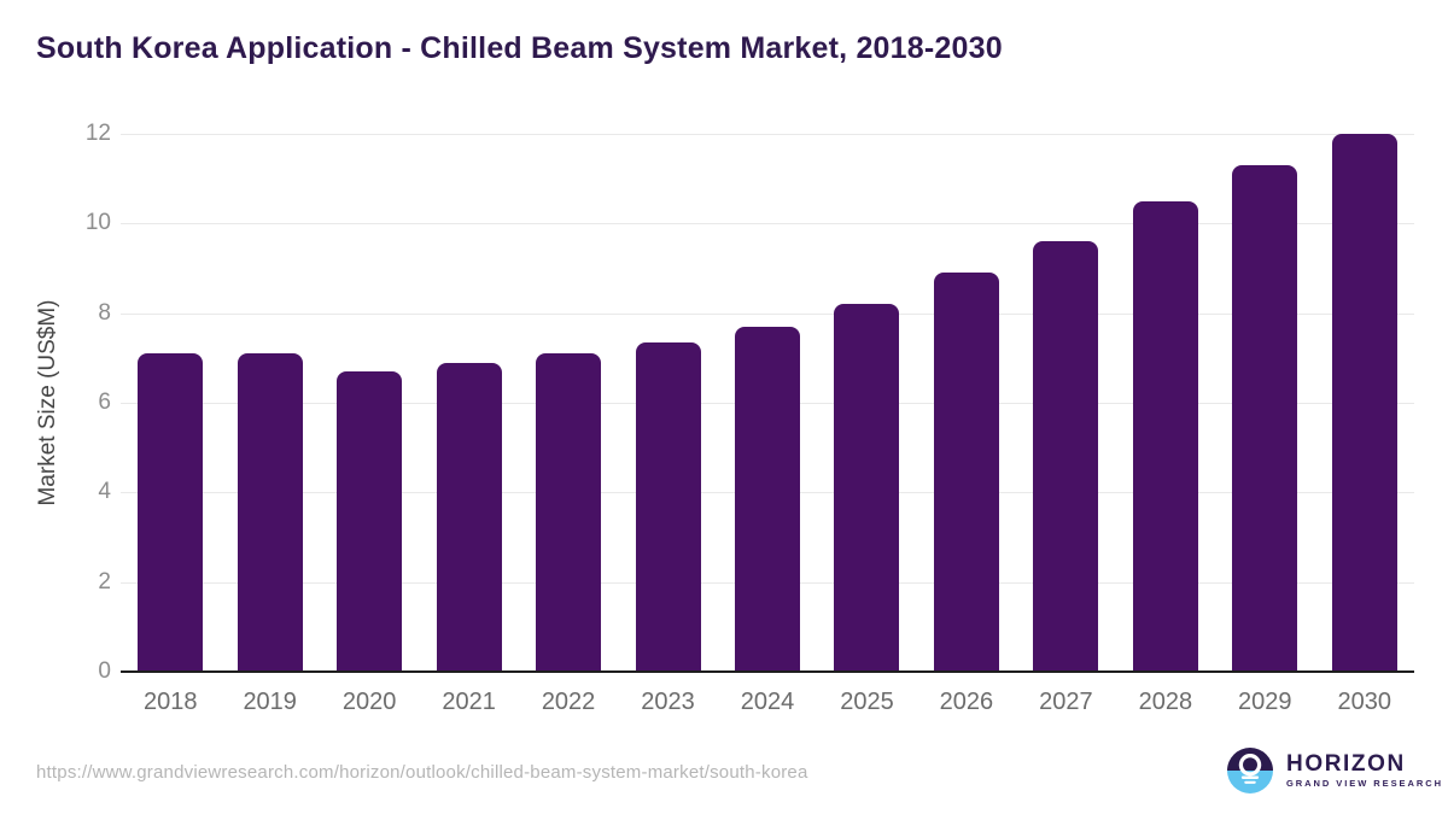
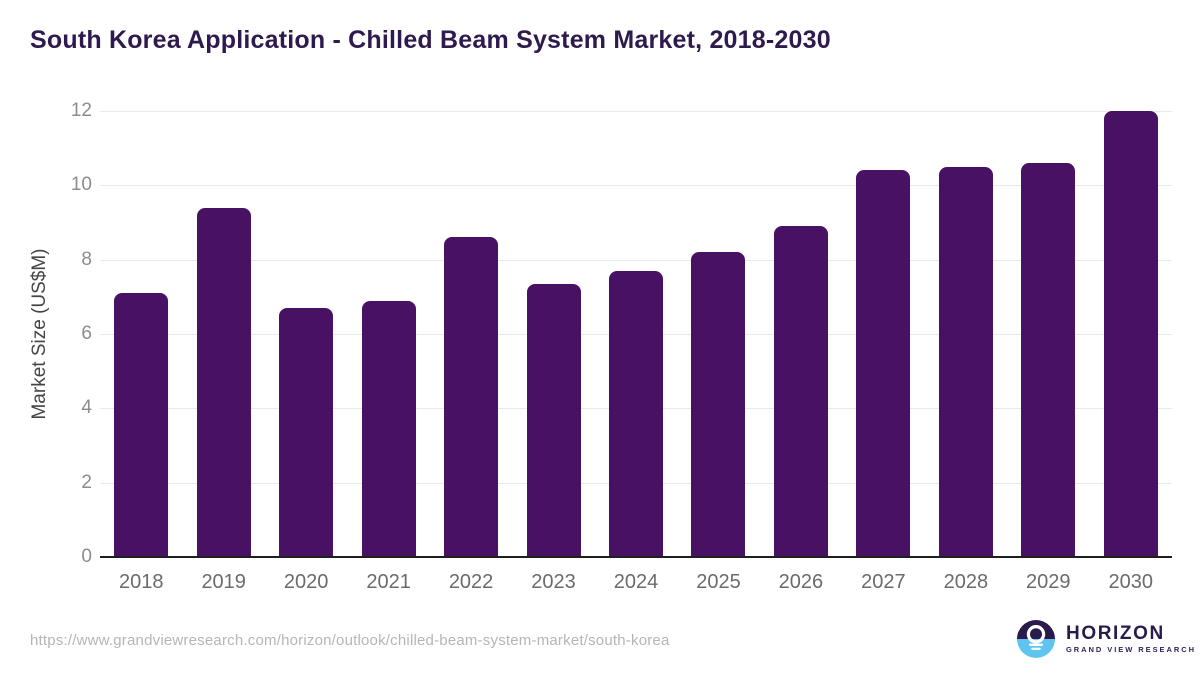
2019: 7.1 -> 9.4
2022: 7.1 -> 8.6
2027: 9.6 -> 10.4
2029: 11.3 -> 10.6
